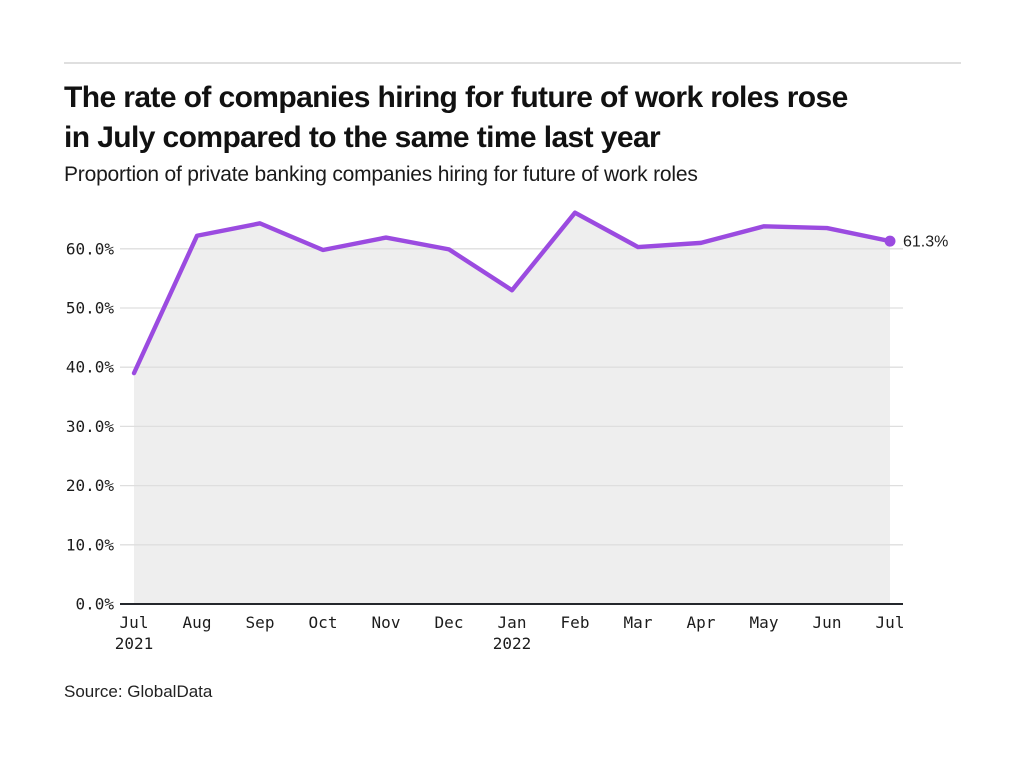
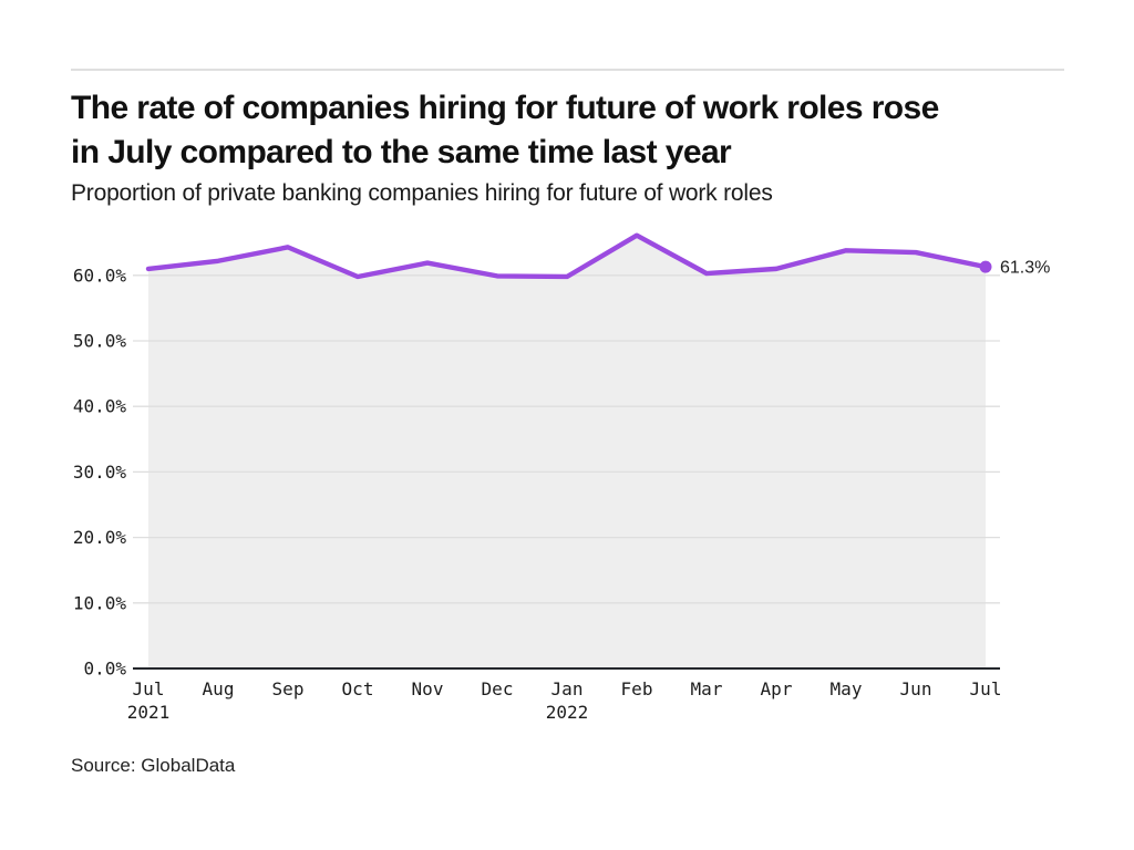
Jul 2021: 39% -> 61%
Jan 2022: 53% -> 60%
